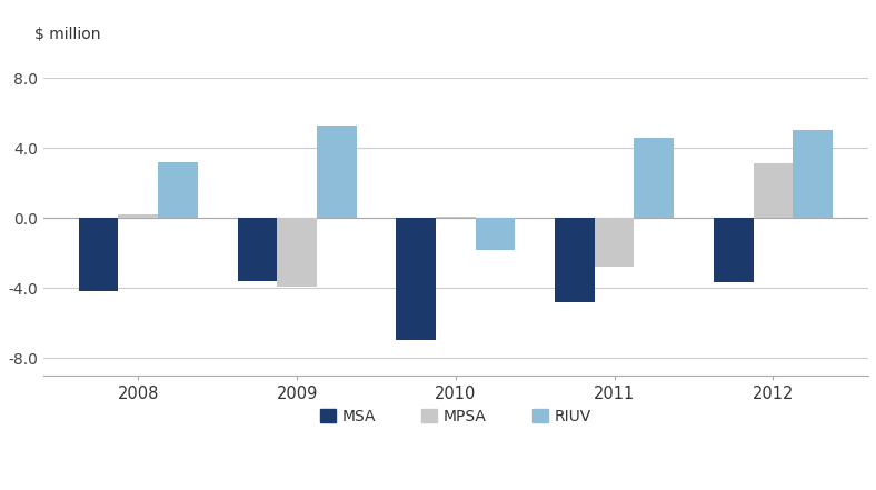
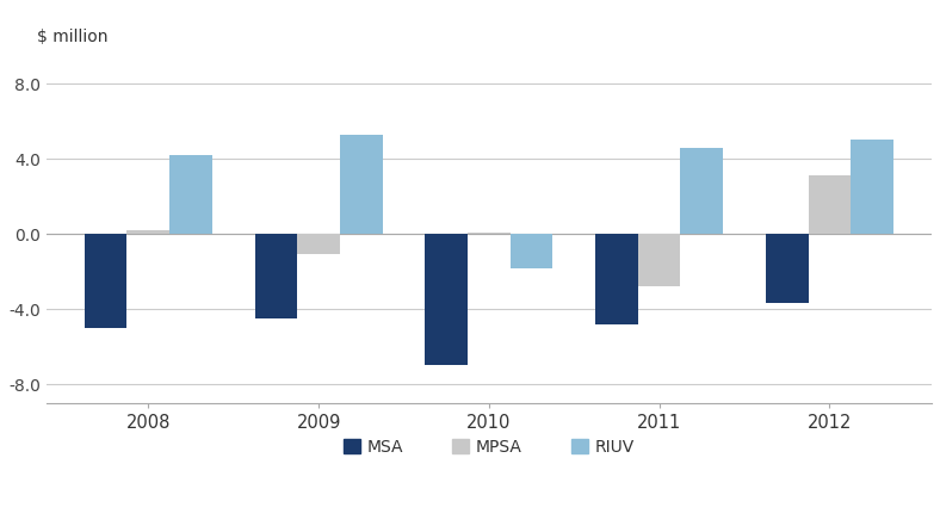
MSA/2008: -4.2 -> -5.0
RIUV/2008: 3.2 -> 4.2
MSA/2009: -3.6 -> -4.5
MPSA/2009: -3.9 -> -1.1
